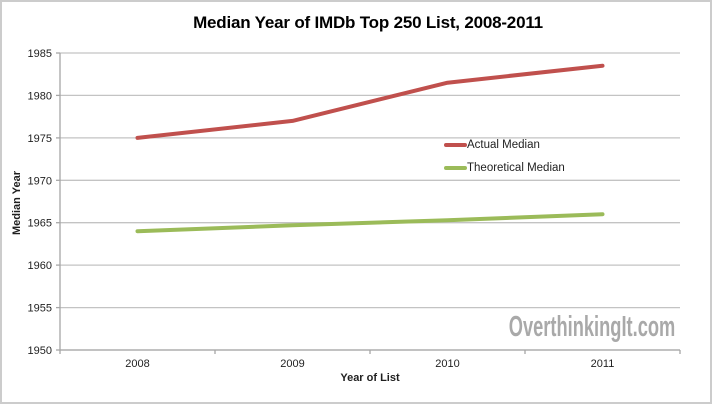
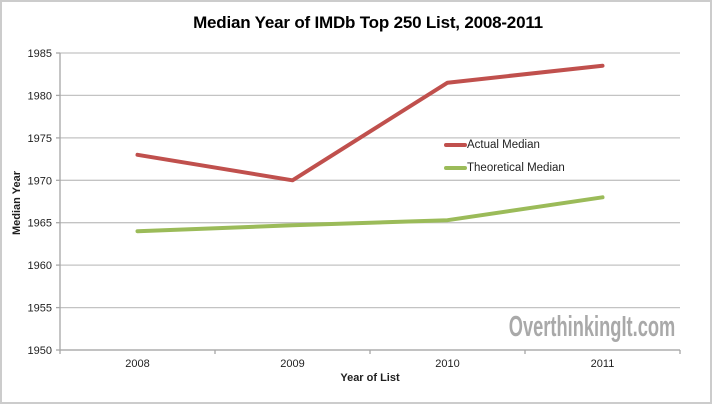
Actual Median/2008: 1975 -> 1973
Actual Median/2009: 1977 -> 1970
Theoretical Median/2011: 1966 -> 1968
